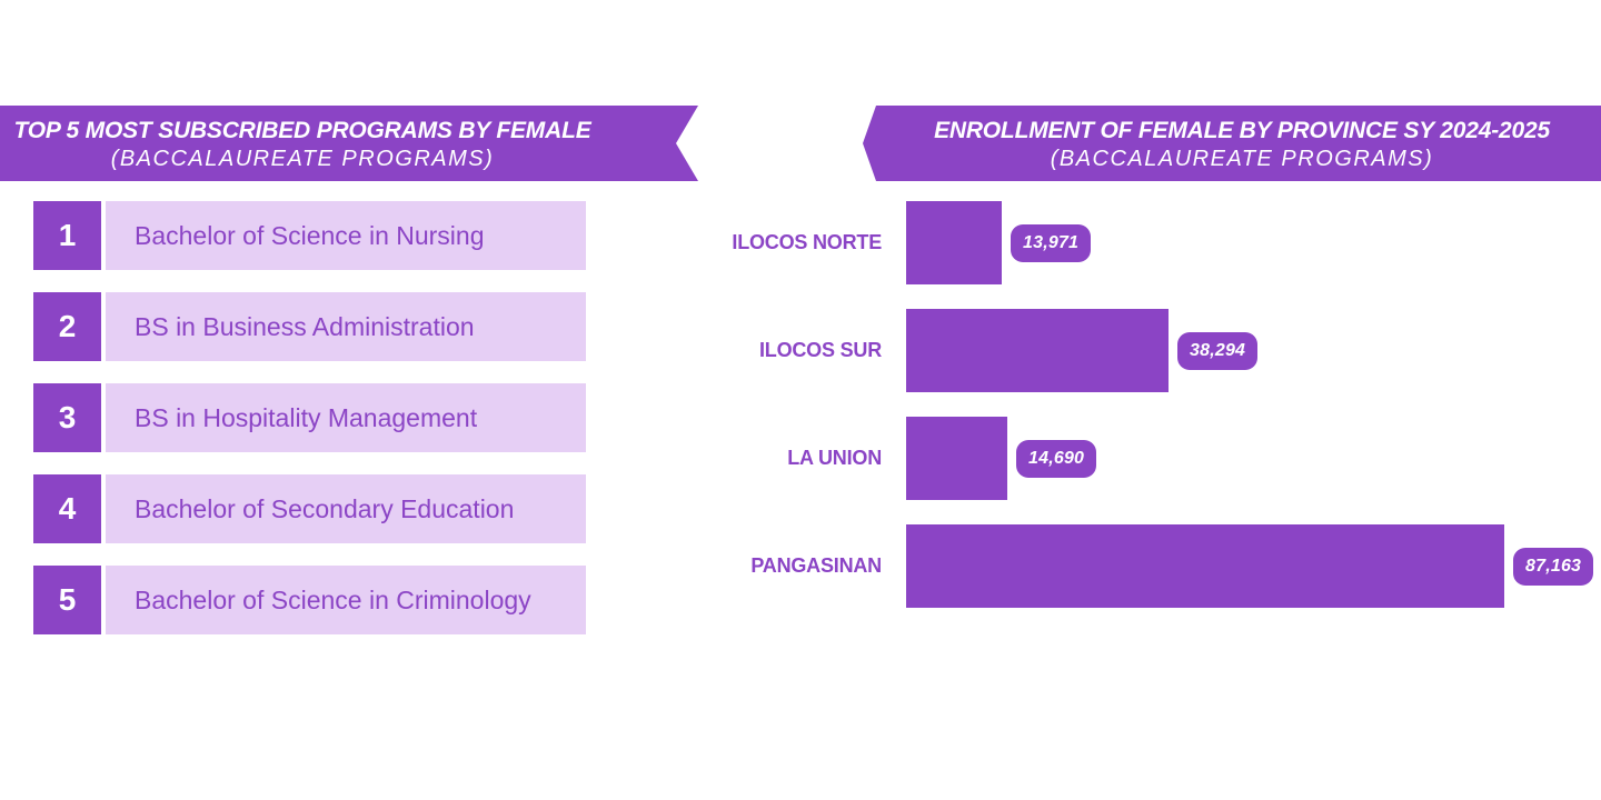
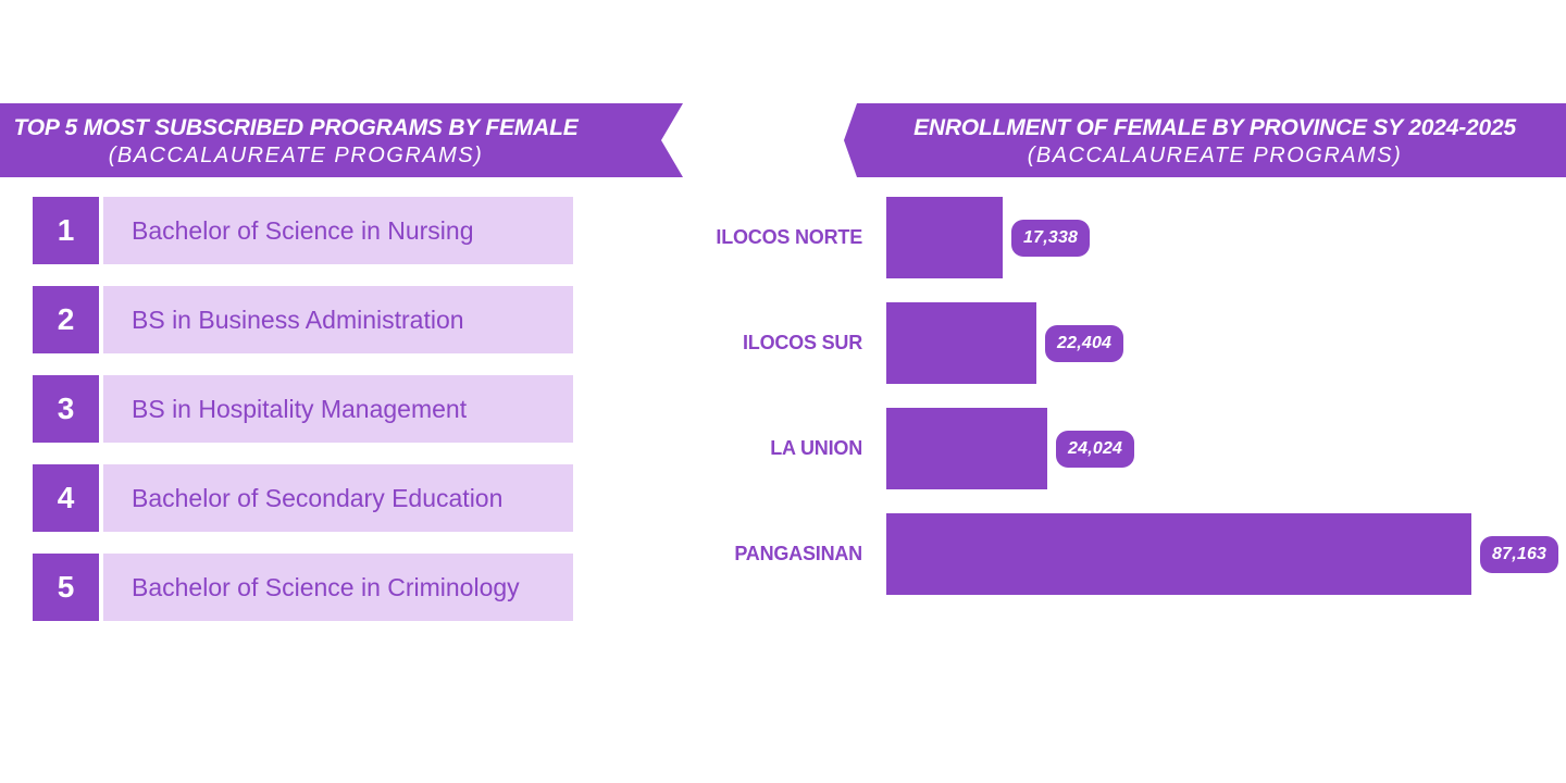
ILOCOS NORTE: 13,971 -> 17,338
ILOCOS SUR: 38,294 -> 22,404
LA UNION: 14,690 -> 24,024
